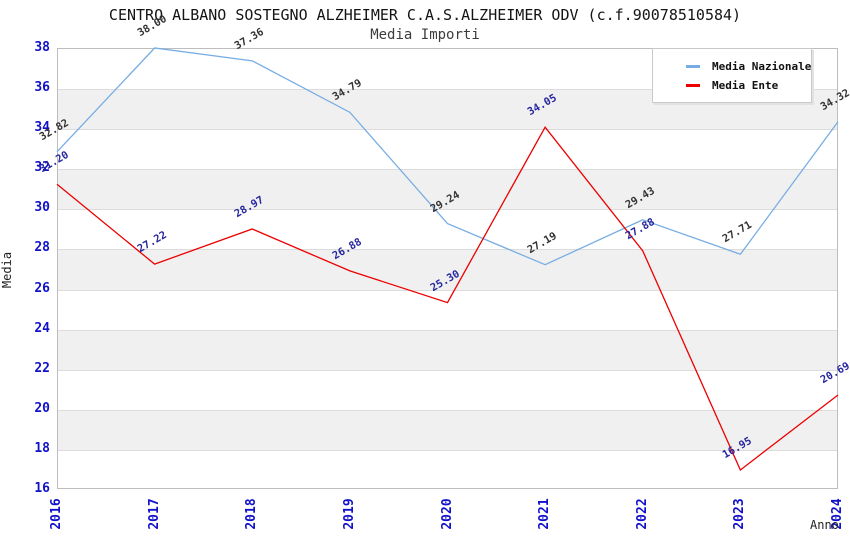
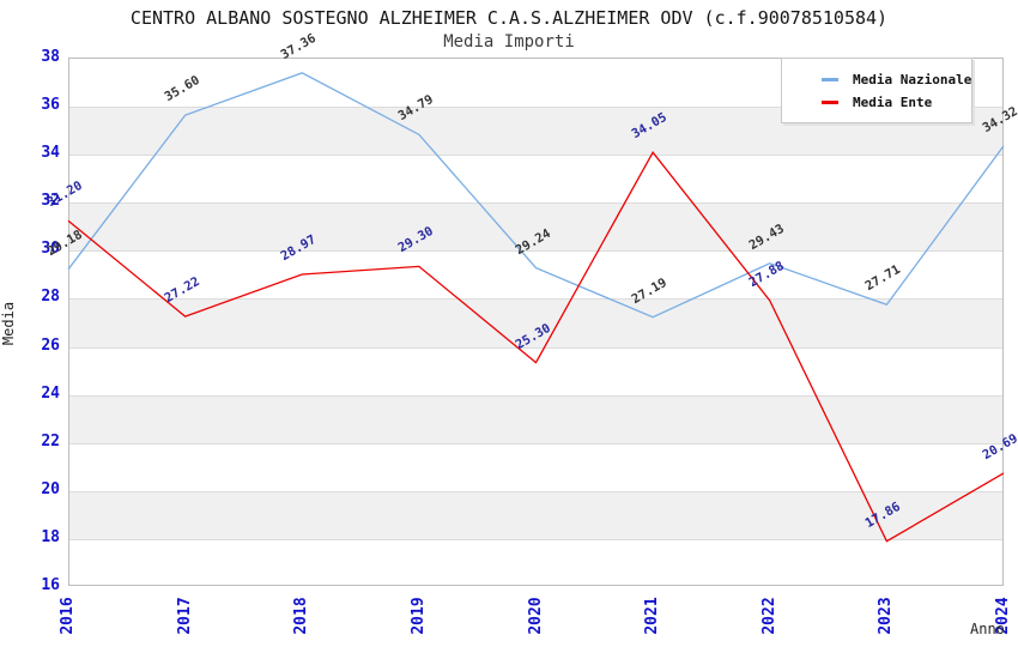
Media Nazionale/2016: 32.82 -> 29.18
Media Nazionale/2017: 38.00 -> 35.60
Media Ente/2019: 26.88 -> 29.30
Media Ente/2023: 16.95 -> 17.86
